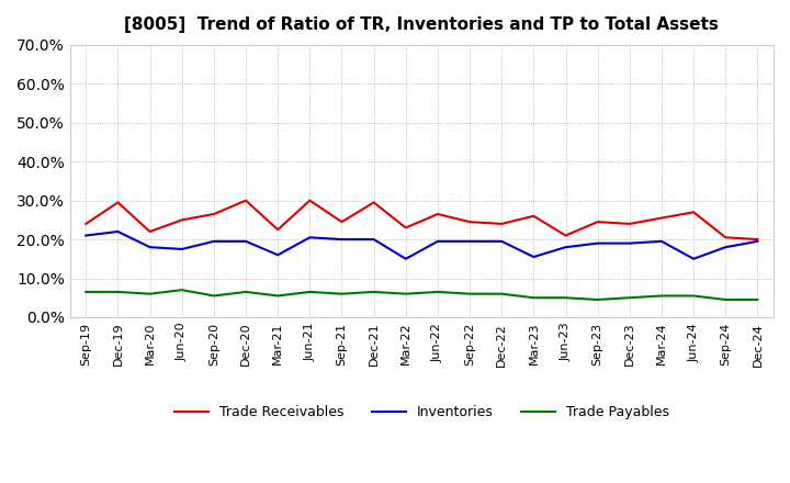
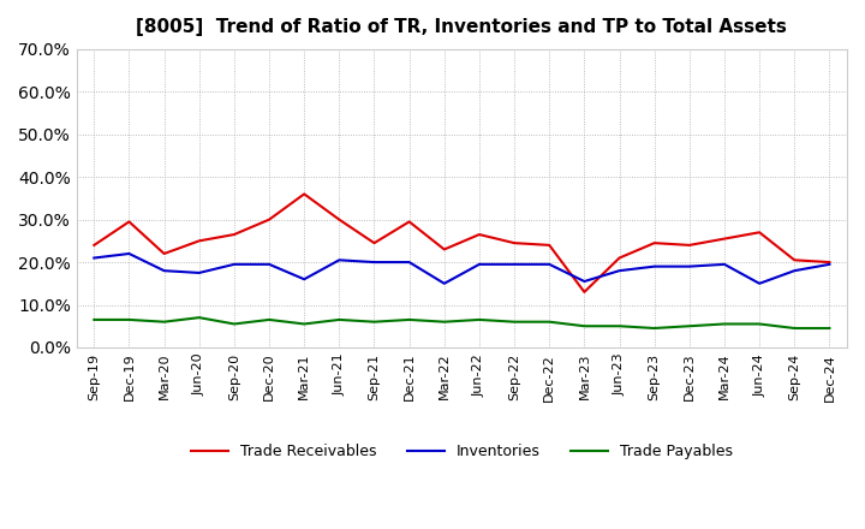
Trade Receivables/Mar-21: 22.5% -> 36.0%
Trade Receivables/Mar-23: 26.0% -> 13.0%
